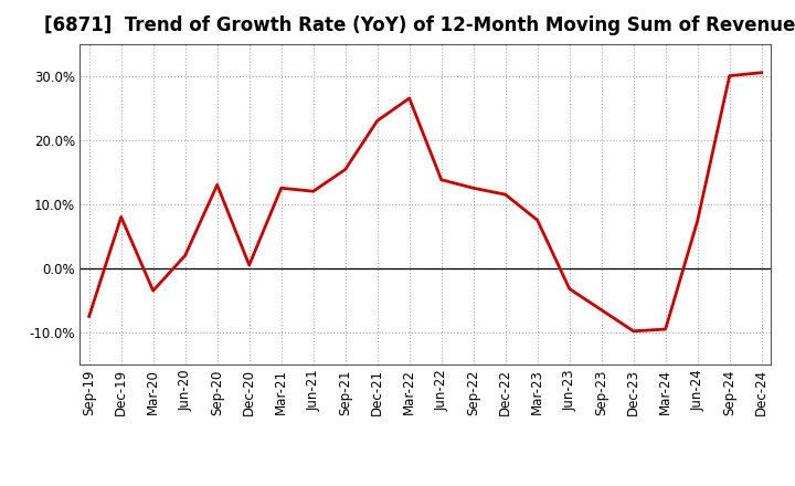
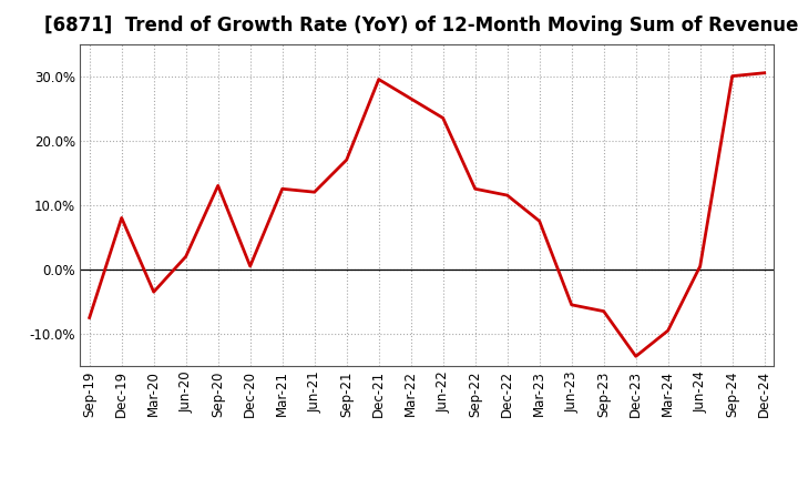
Sep-21: 15.4% -> 17.0%
Dec-21: 23.0% -> 29.5%
Jun-22: 13.8% -> 23.5%
Jun-23: -3.2% -> -5.5%
Dec-23: -9.8% -> -13.5%
Jun-24: 7.4% -> 0.5%
